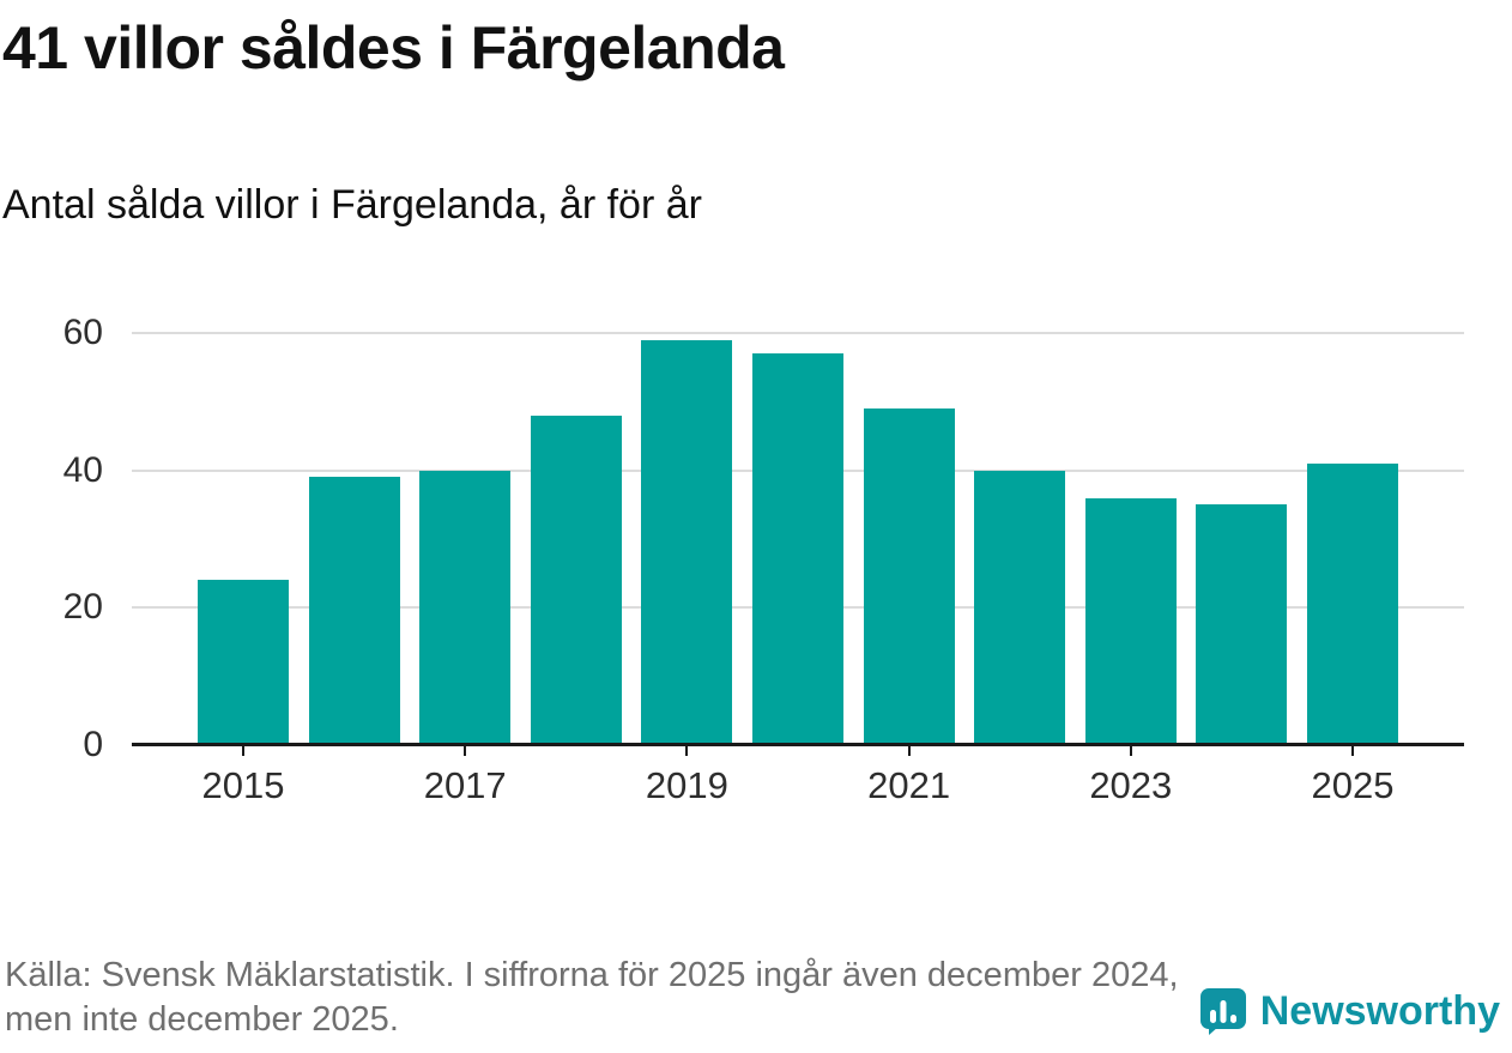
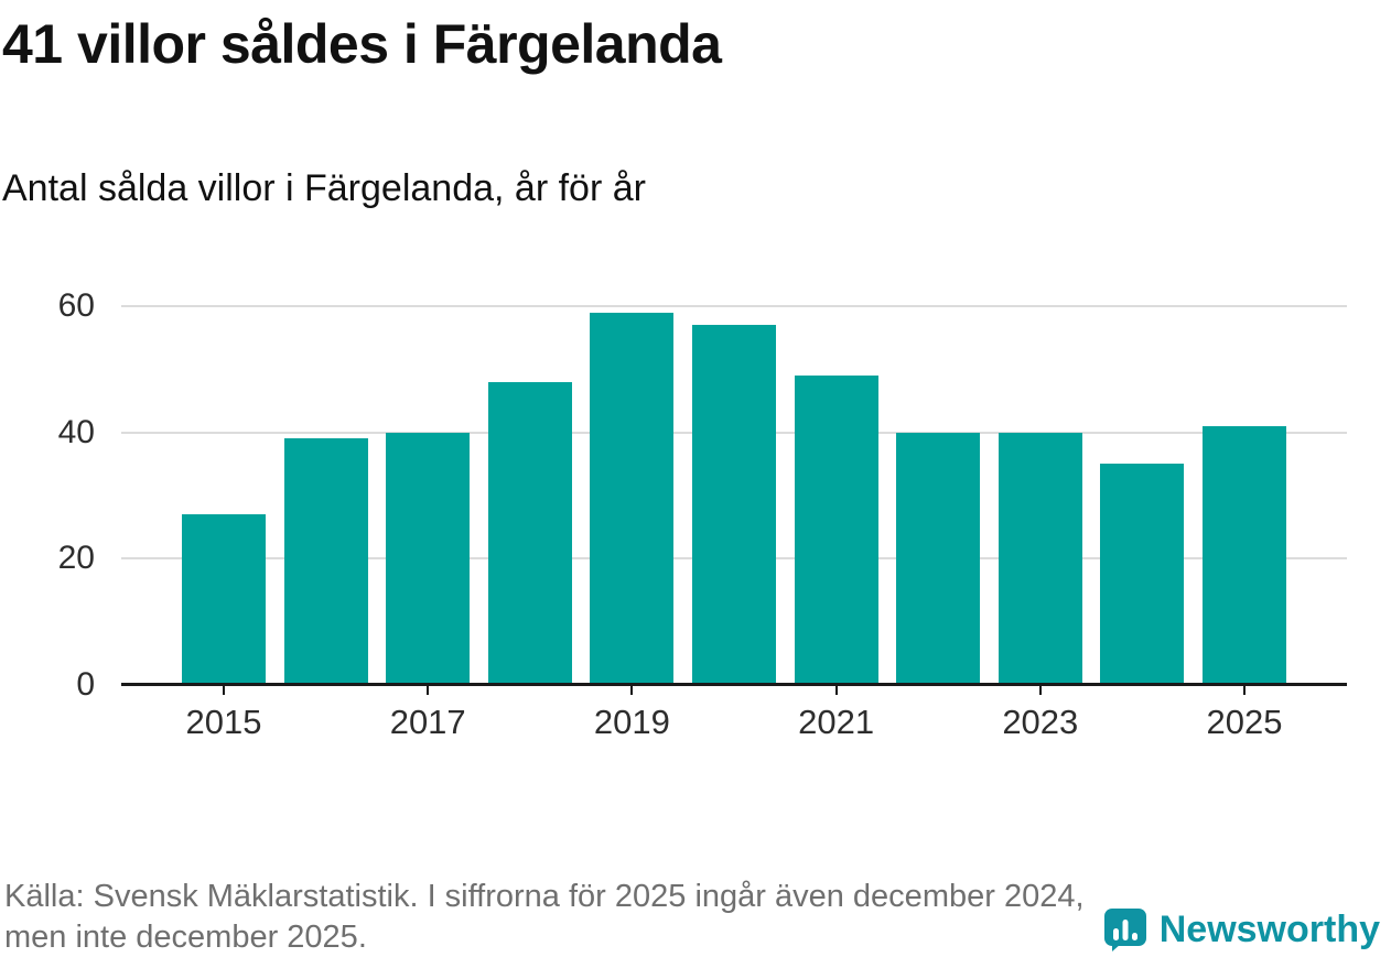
2015: 24 -> 27
2023: 36 -> 40
